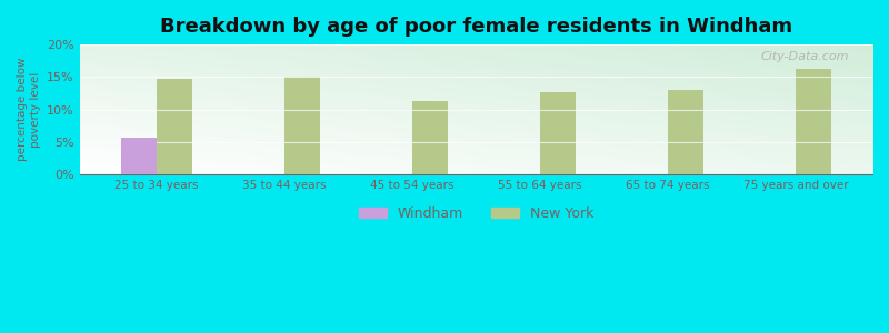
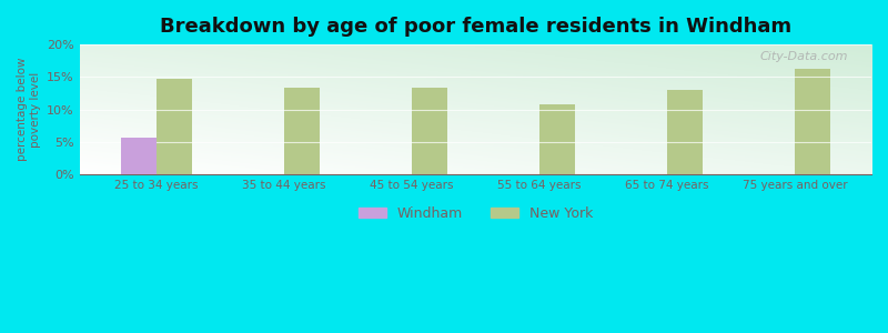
New York/35 to 44 years: 15.1% -> 13.4%
New York/45 to 54 years: 11.4% -> 13.4%
New York/55 to 64 years: 12.6% -> 10.8%
